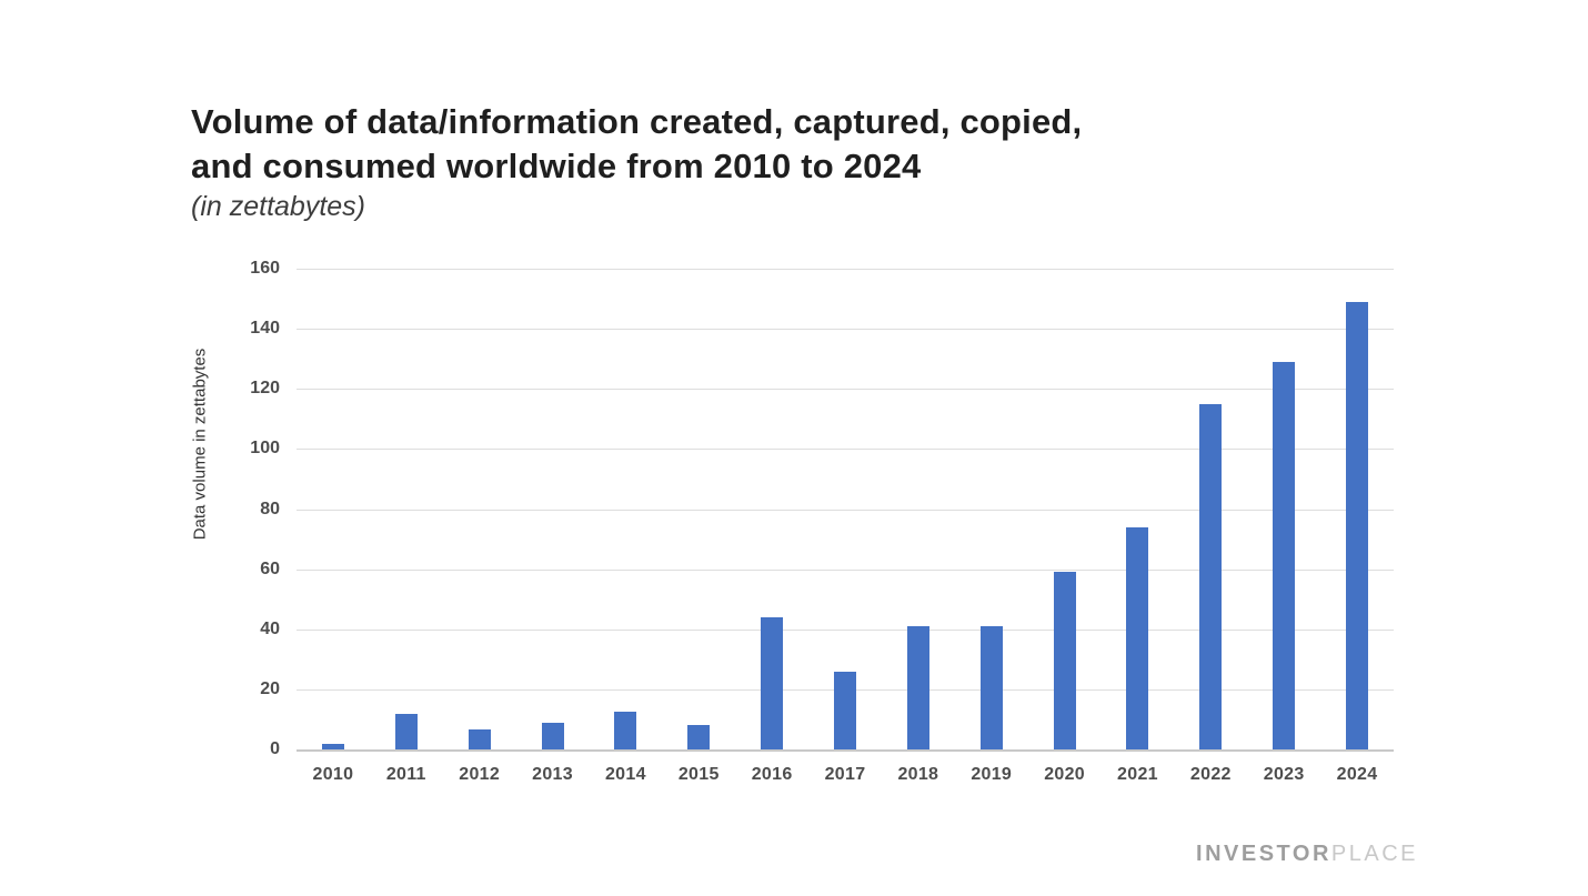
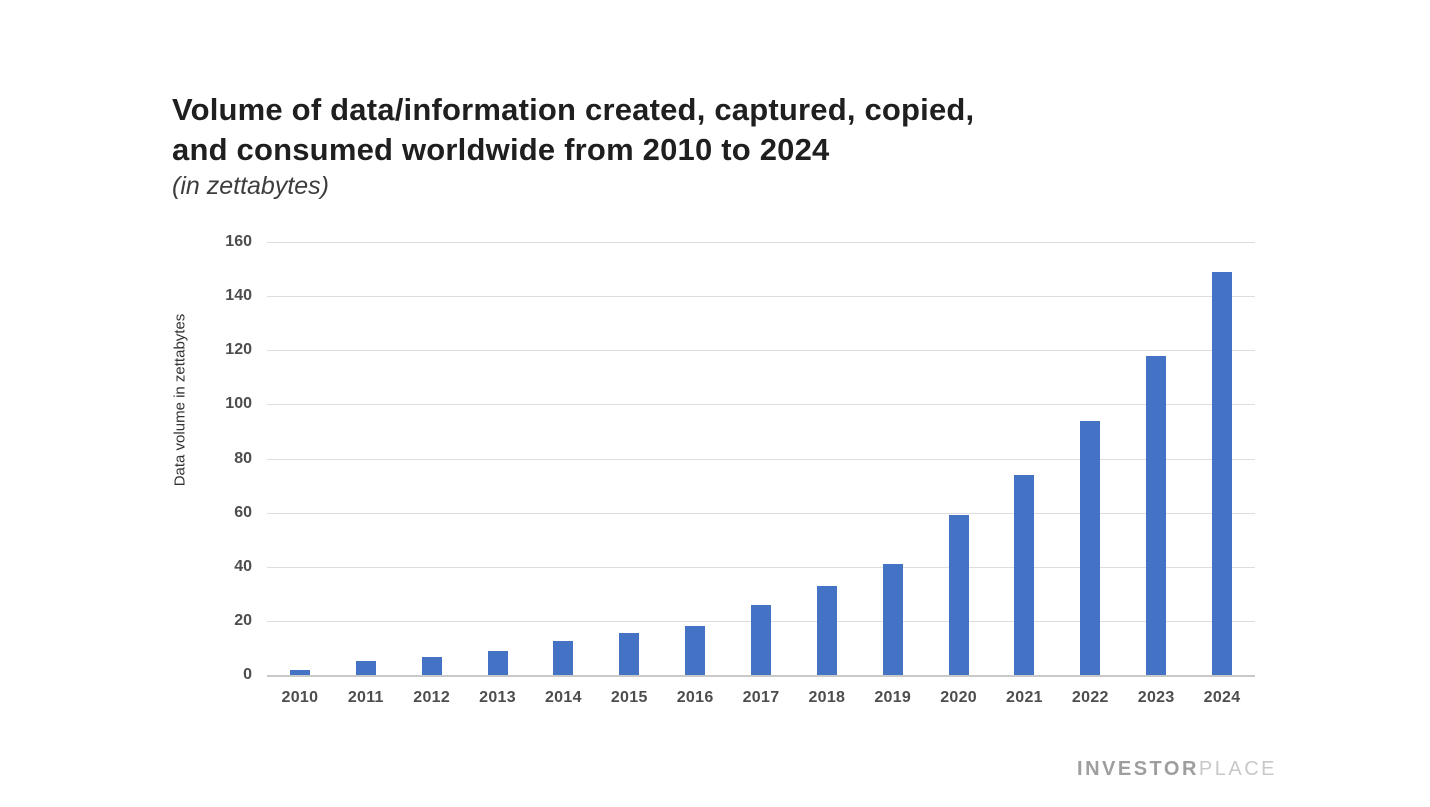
2011: 12 -> 5
2015: 8 -> 16
2016: 44 -> 18
2018: 41 -> 33
2022: 115 -> 94
2023: 129 -> 118
